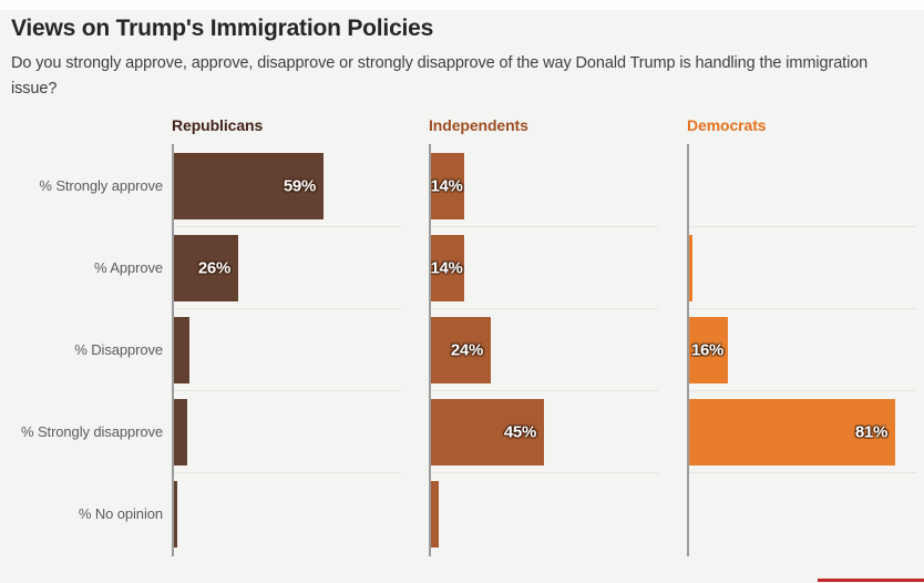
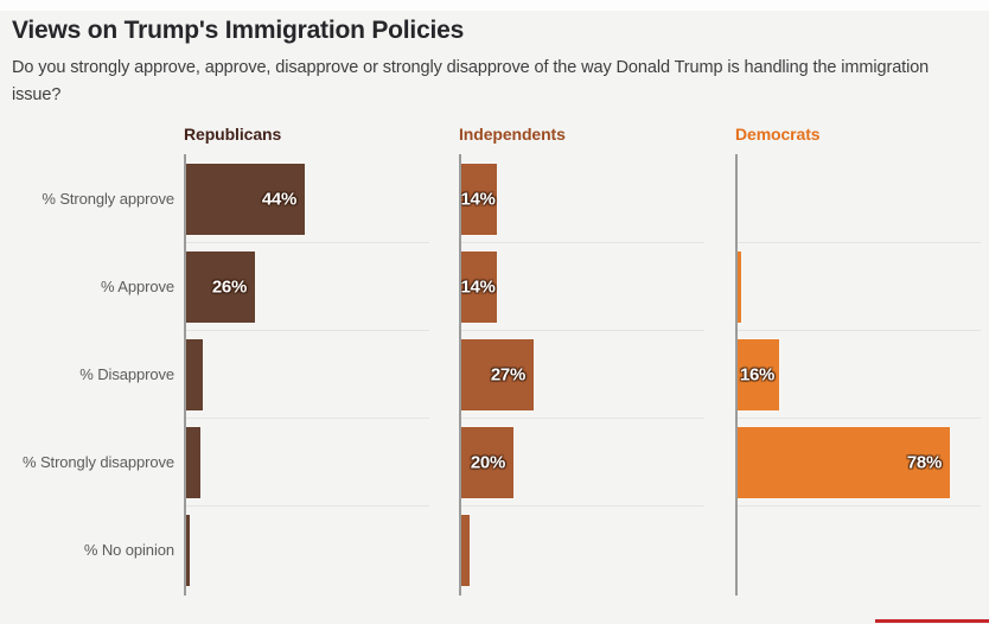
Republicans/% Strongly approve: 59% -> 44%
Independents/% Disapprove: 24% -> 27%
Independents/% Strongly disapprove: 45% -> 20%
Democrats/% Strongly disapprove: 81% -> 78%
